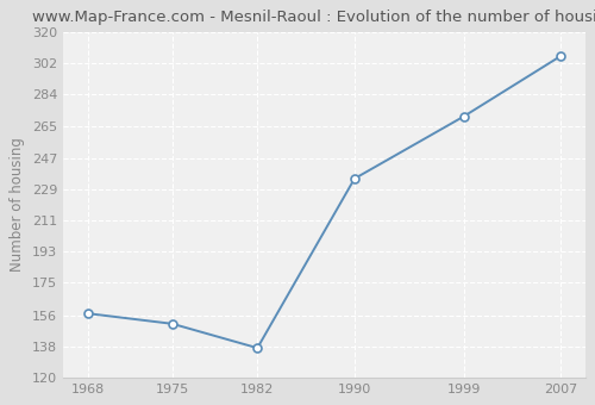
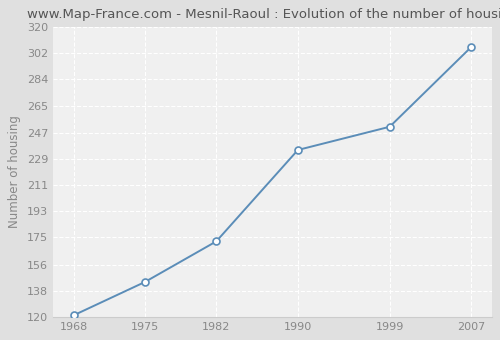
1968: 157 -> 121
1975: 151 -> 144
1982: 137 -> 172
1999: 271 -> 251
